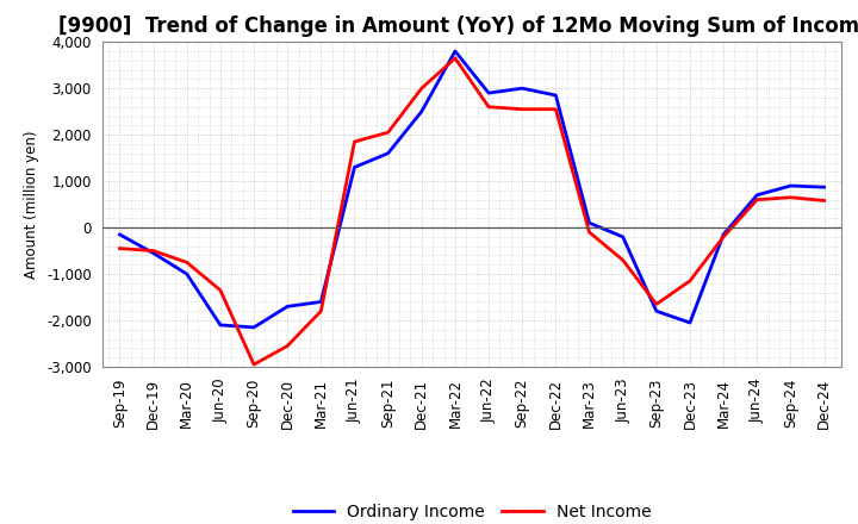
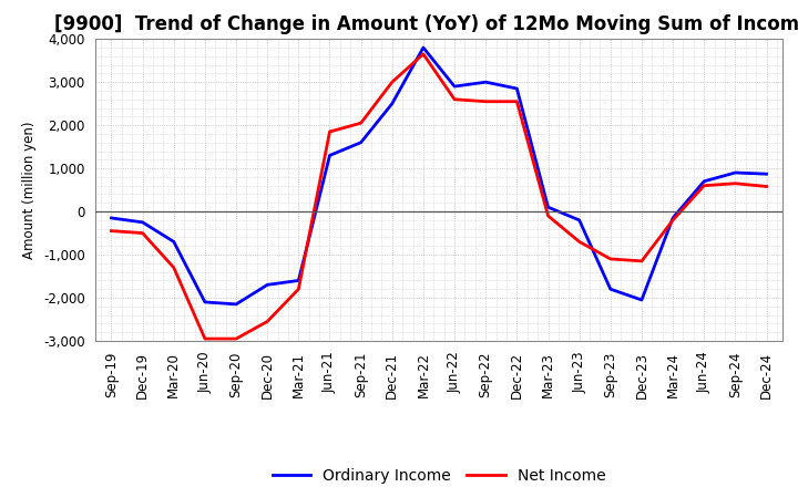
Ordinary Income/Dec-19: -550 -> -250
Ordinary Income/Mar-20: -1,000 -> -700
Net Income/Mar-20: -750 -> -1,300
Net Income/Jun-20: -1,350 -> -2,950
Net Income/Sep-23: -1,650 -> -1,100
